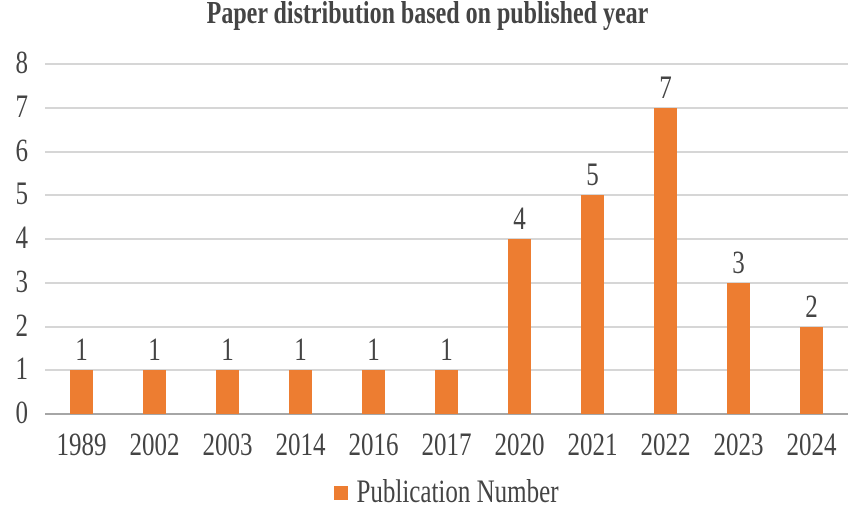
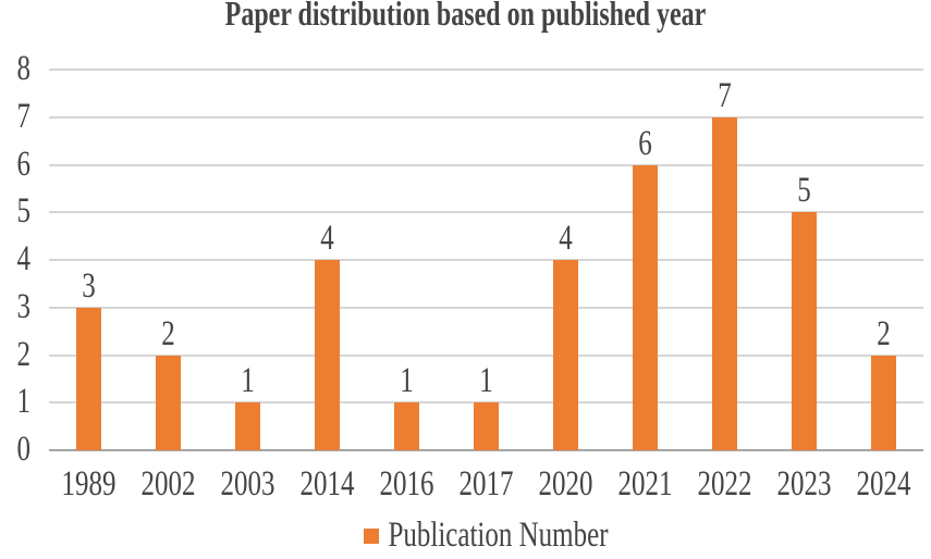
1989: 1 -> 3
2002: 1 -> 2
2014: 1 -> 4
2021: 5 -> 6
2023: 3 -> 5
